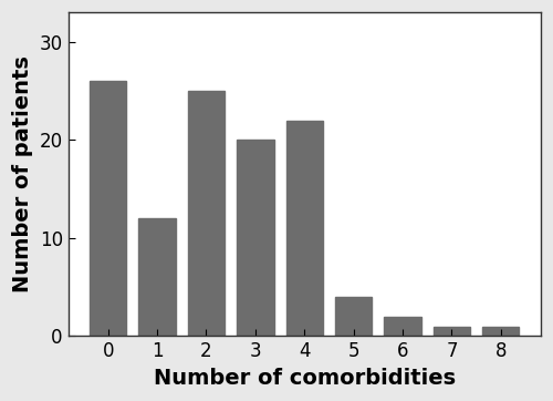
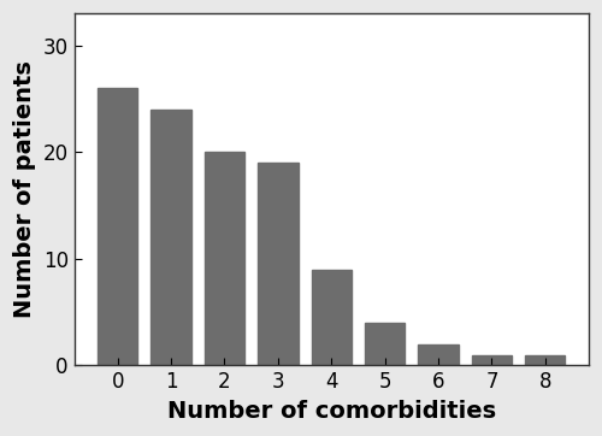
1: 12 -> 24
2: 25 -> 20
3: 20 -> 19
4: 22 -> 9
